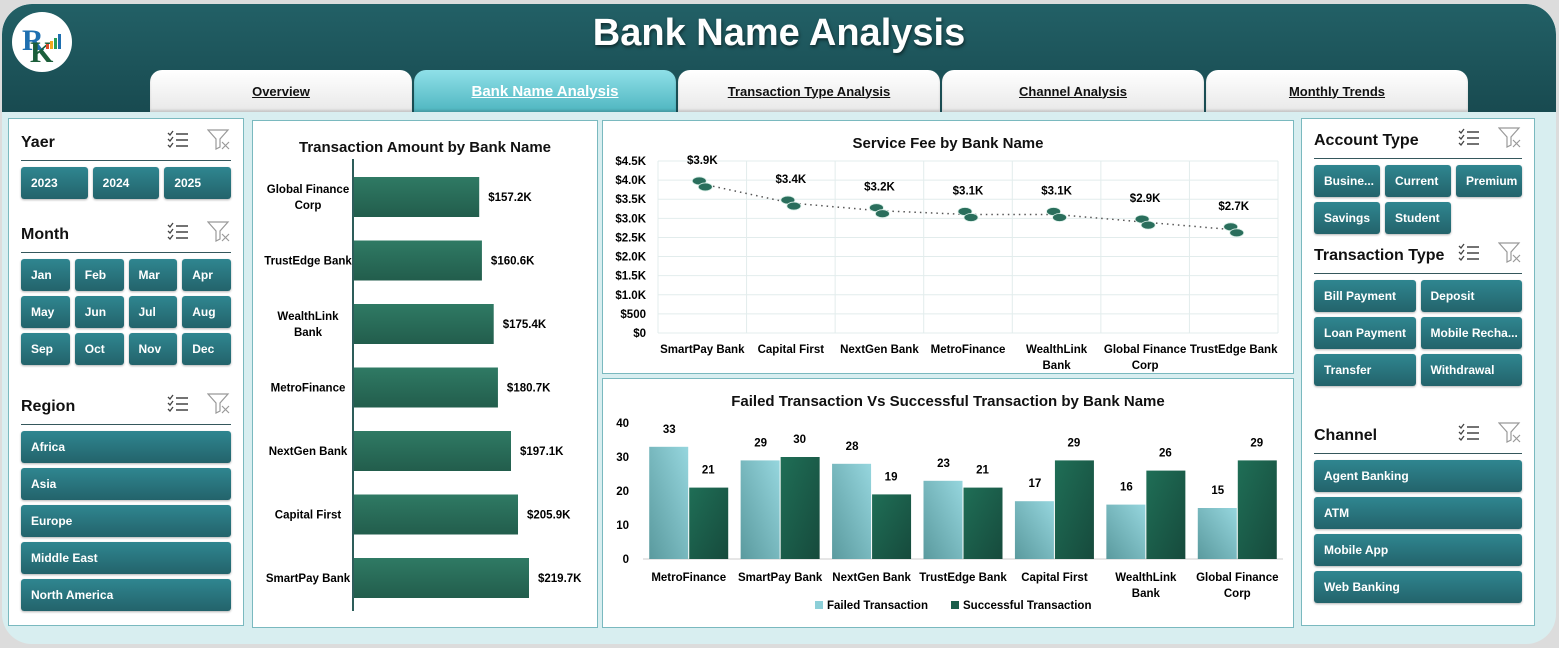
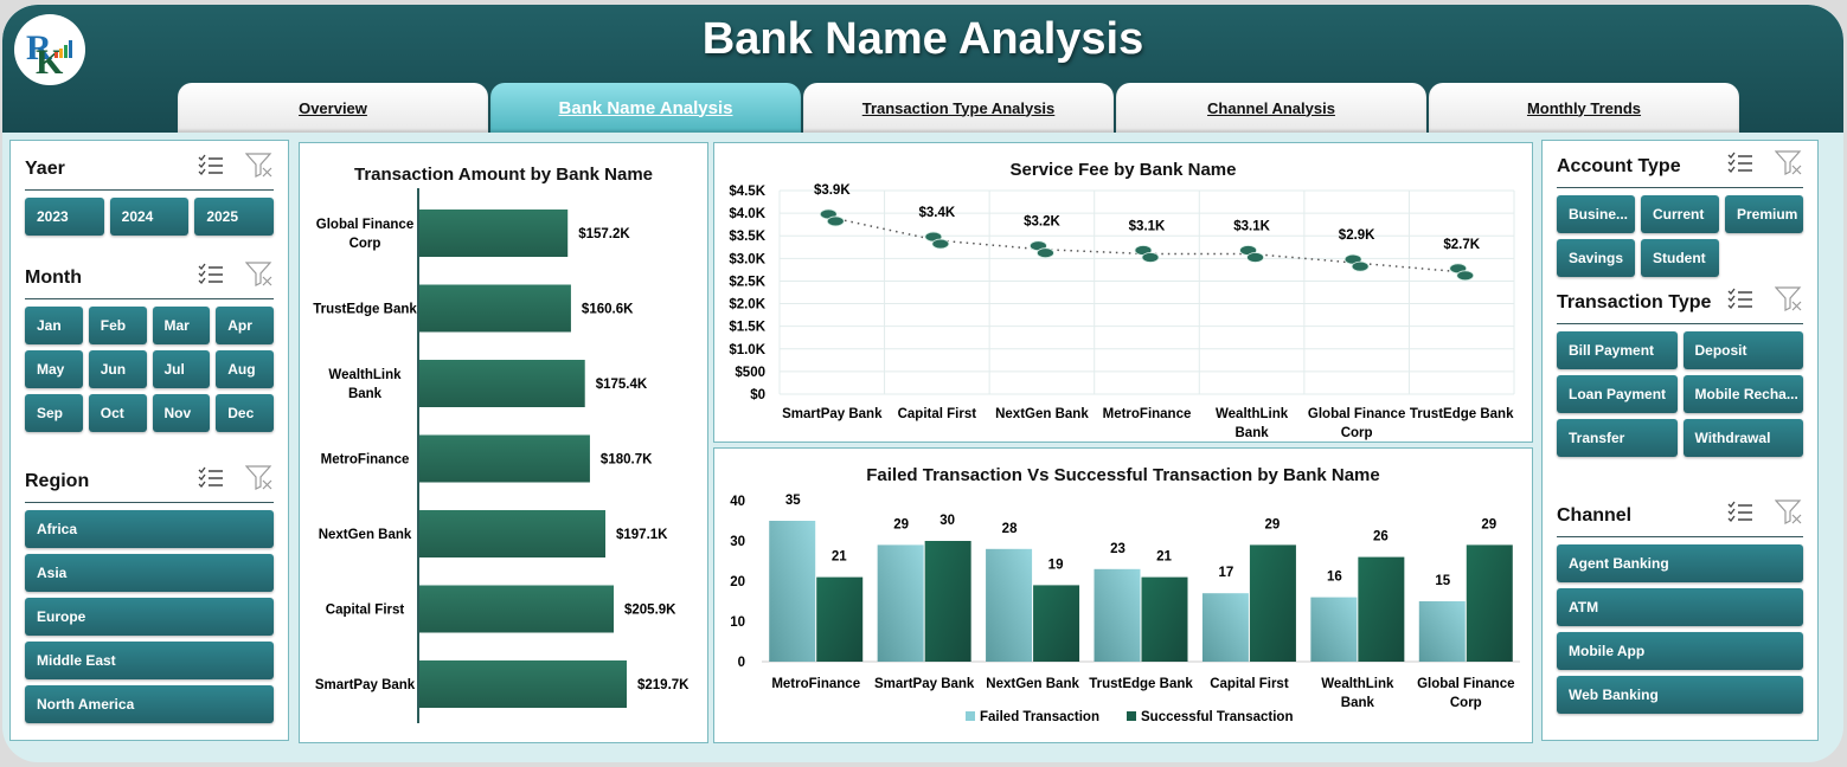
Failed Transaction Vs Successful Transaction by Bank Name/Failed Transaction/MetroFinance: 33 -> 35
